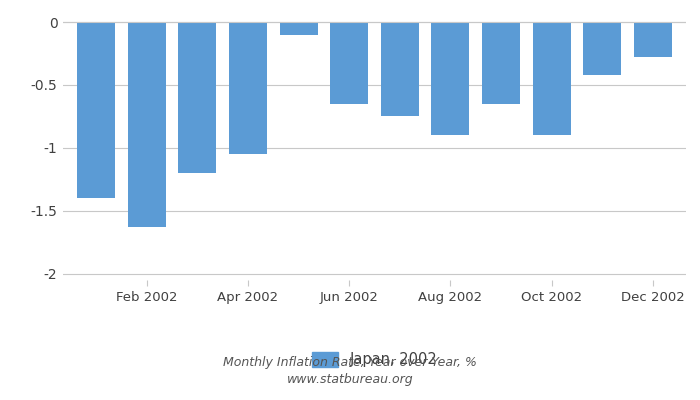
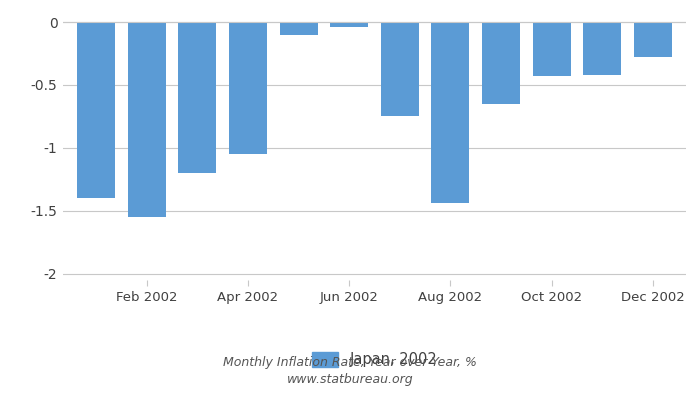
Feb 2002: -1.63 -> -1.55
Jun 2002: -0.65 -> -0.04
Aug 2002: -0.90 -> -1.44
Oct 2002: -0.90 -> -0.43
